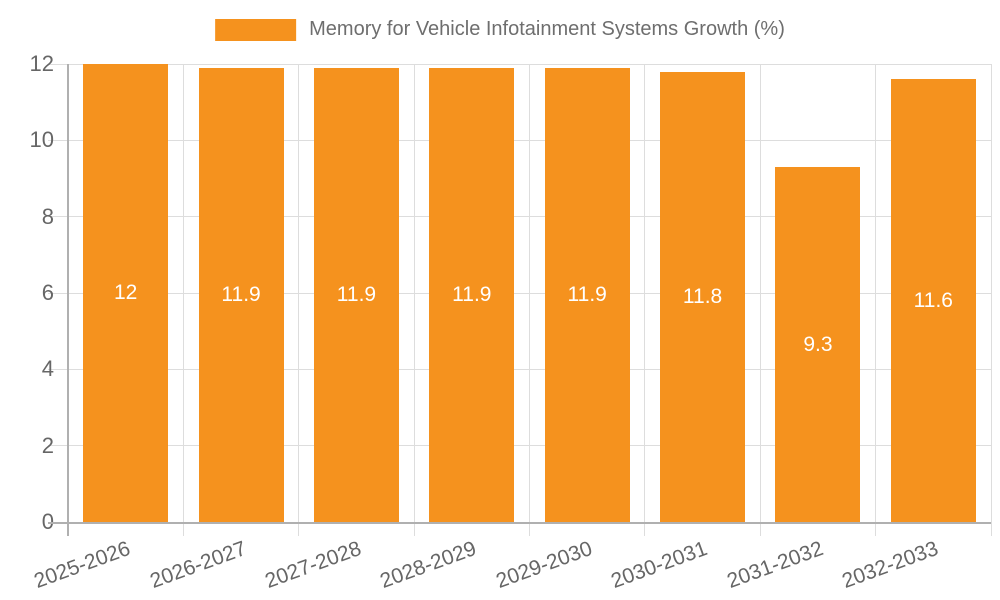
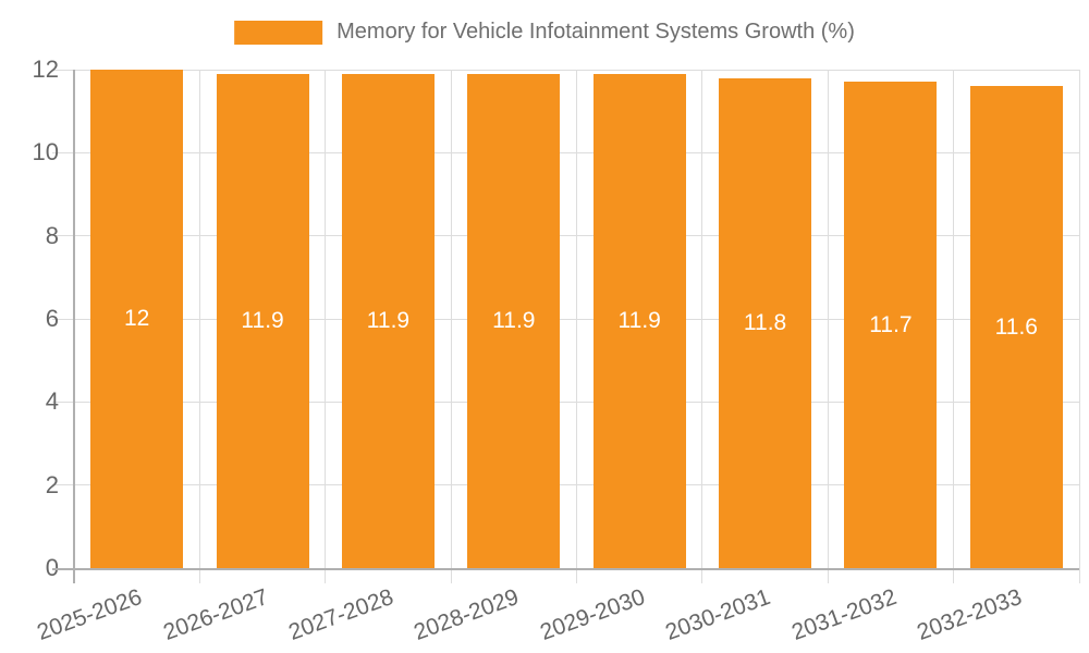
2031-2032: 9.3 -> 11.7
